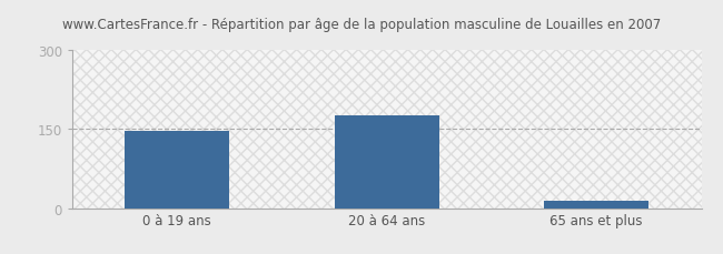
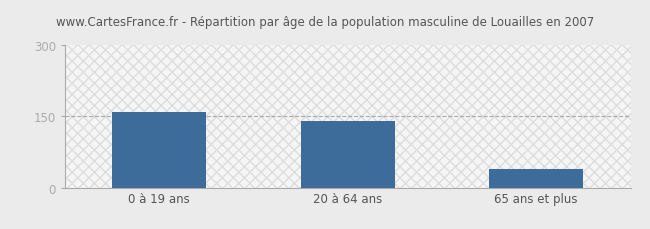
0 à 19 ans: 147 -> 160
20 à 64 ans: 175 -> 140
65 ans et plus: 13 -> 40
